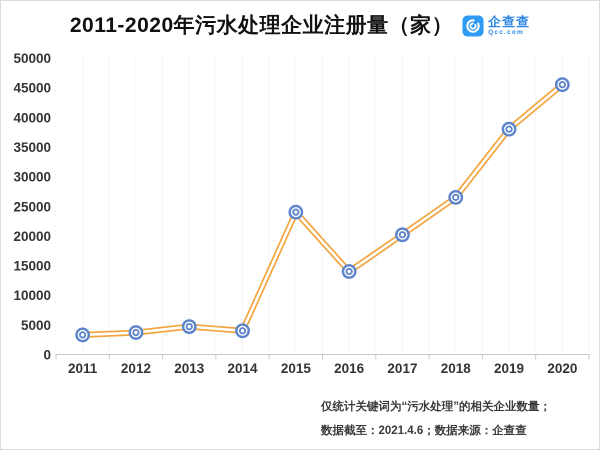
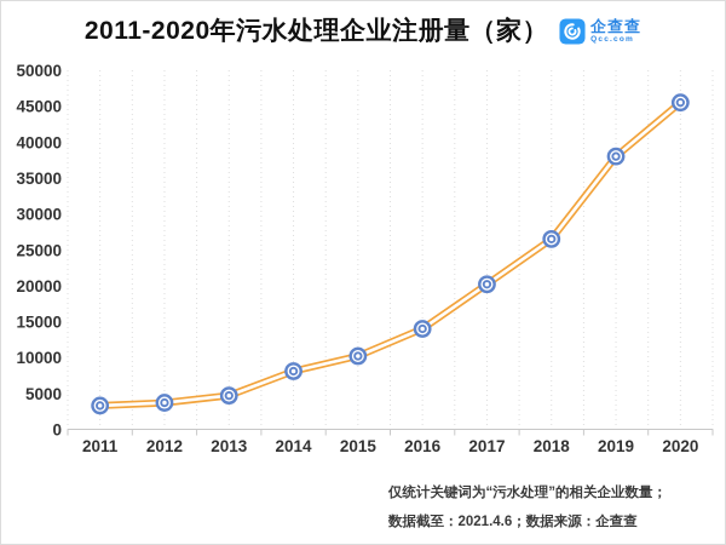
2014: 4000 -> 8000
2015: 24000 -> 10000
